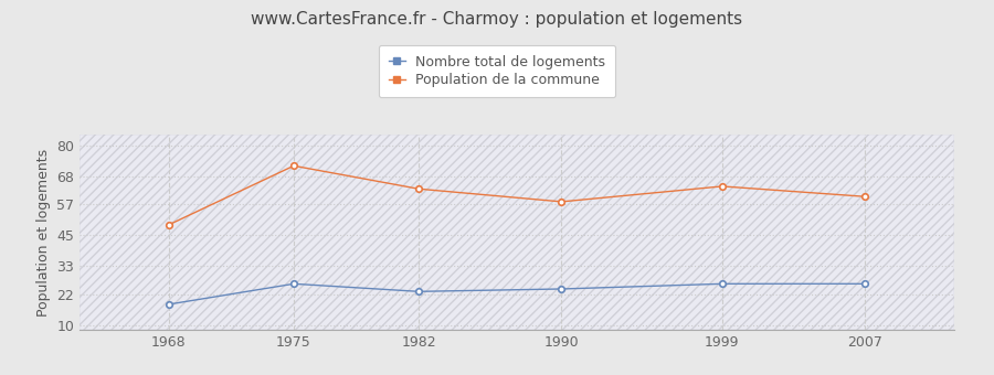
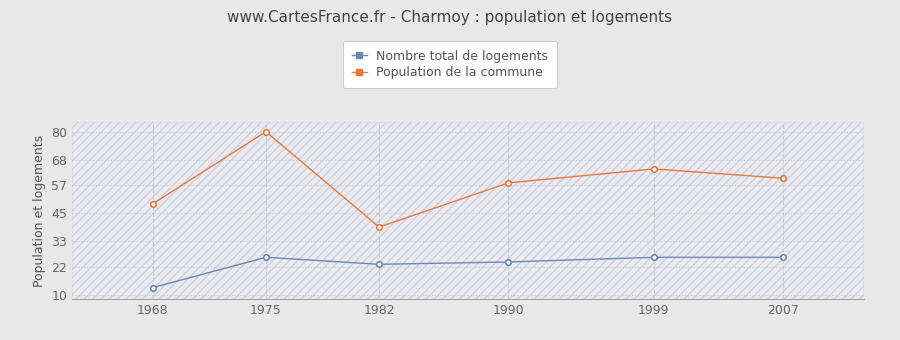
Nombre total de logements/1968: 18 -> 13
Population de la commune/1975: 72 -> 80
Population de la commune/1982: 63 -> 39
